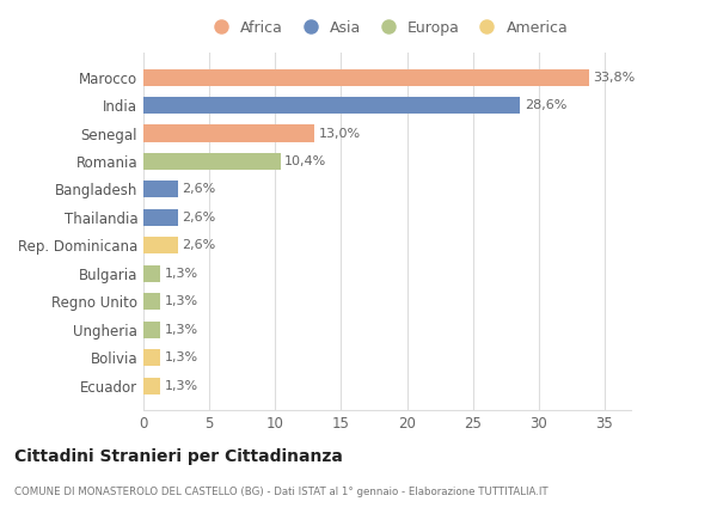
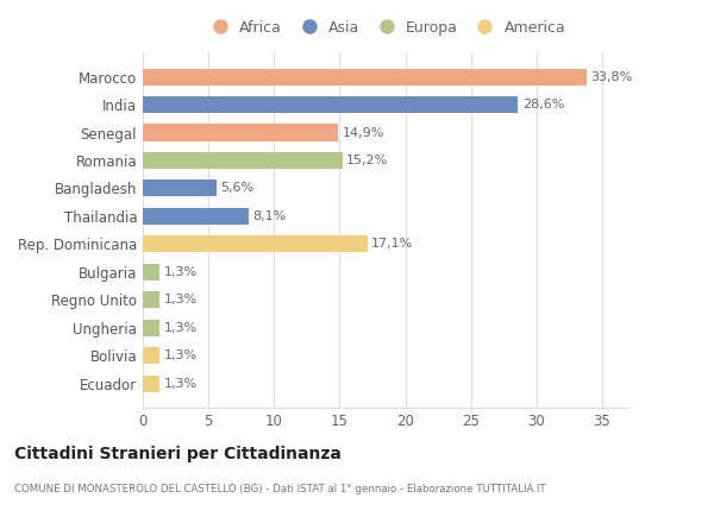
Senegal: 13,0% -> 14,9%
Romania: 10,4% -> 15,2%
Bangladesh: 2,6% -> 5,6%
Thailandia: 2,6% -> 8,1%
Rep. Dominicana: 2,6% -> 17,1%
